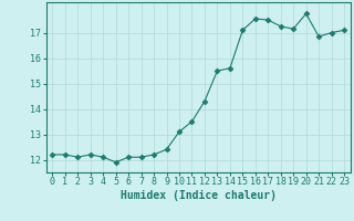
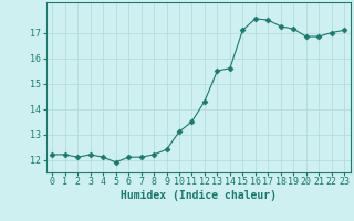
20: 17.75 -> 16.85
